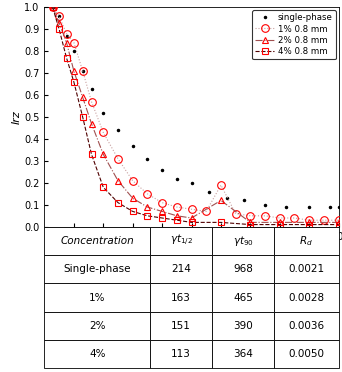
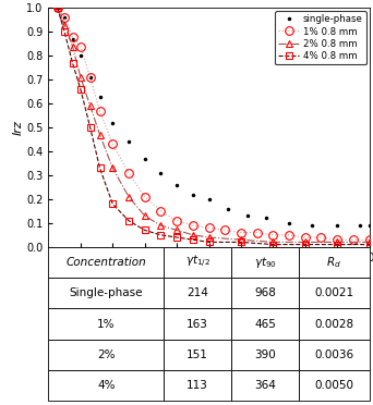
1% 0.8 mm/600: 0.19 -> 0.06
2% 0.8 mm/600: 0.12 -> 0.03
